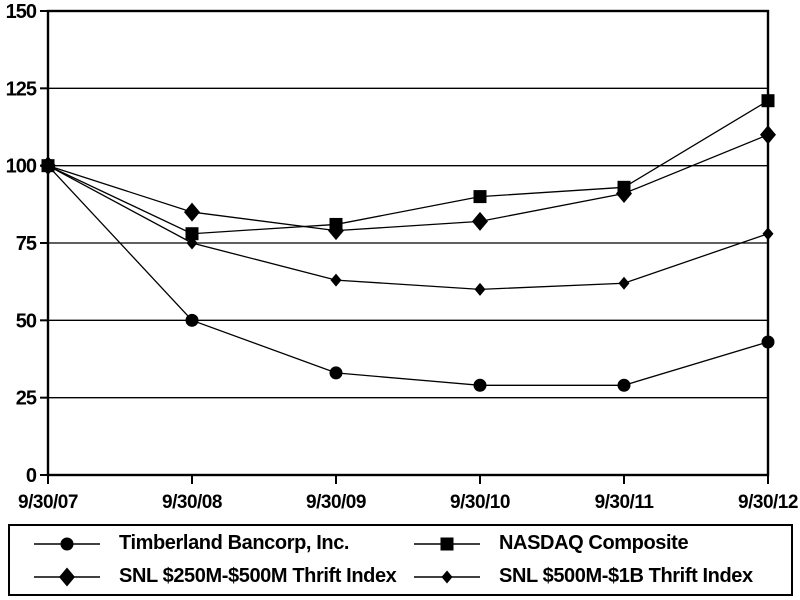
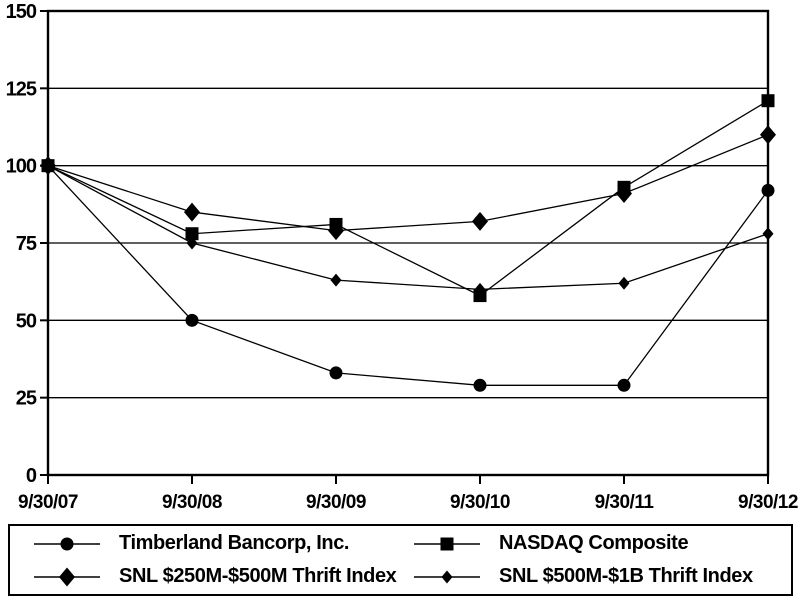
NASDAQ Composite/9/30/10: 90 -> 58
Timberland Bancorp, Inc./9/30/12: 43 -> 92
